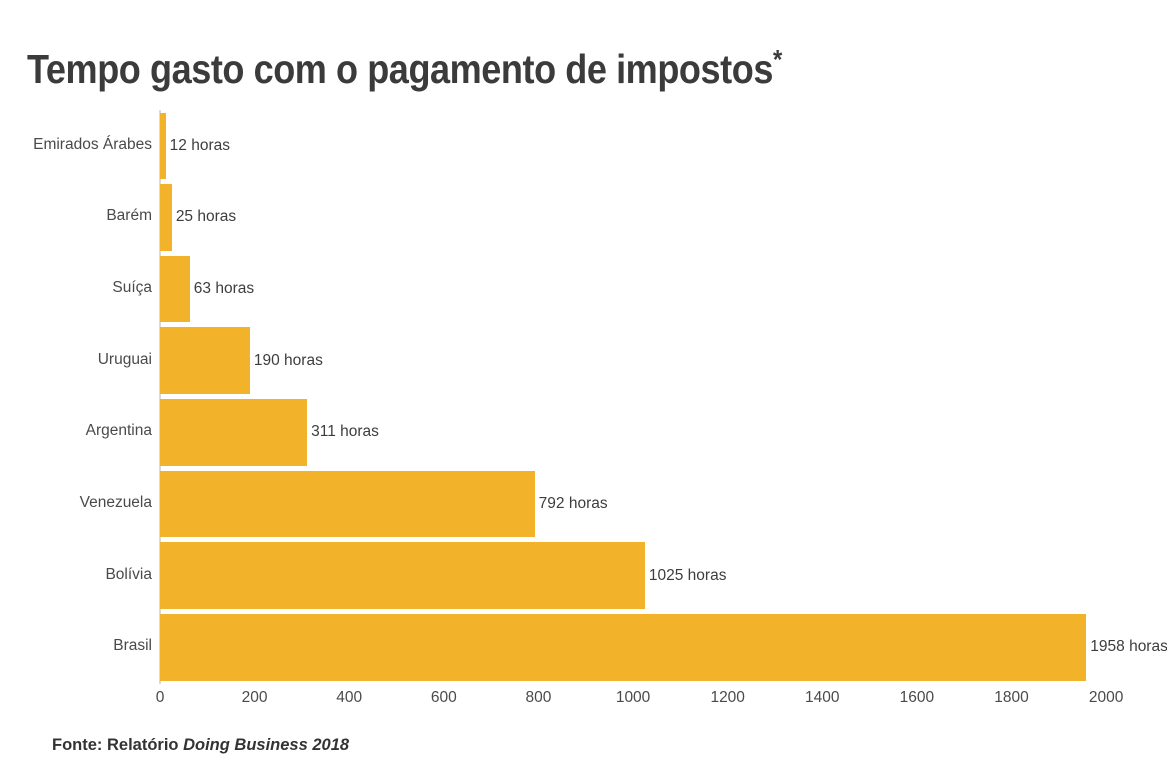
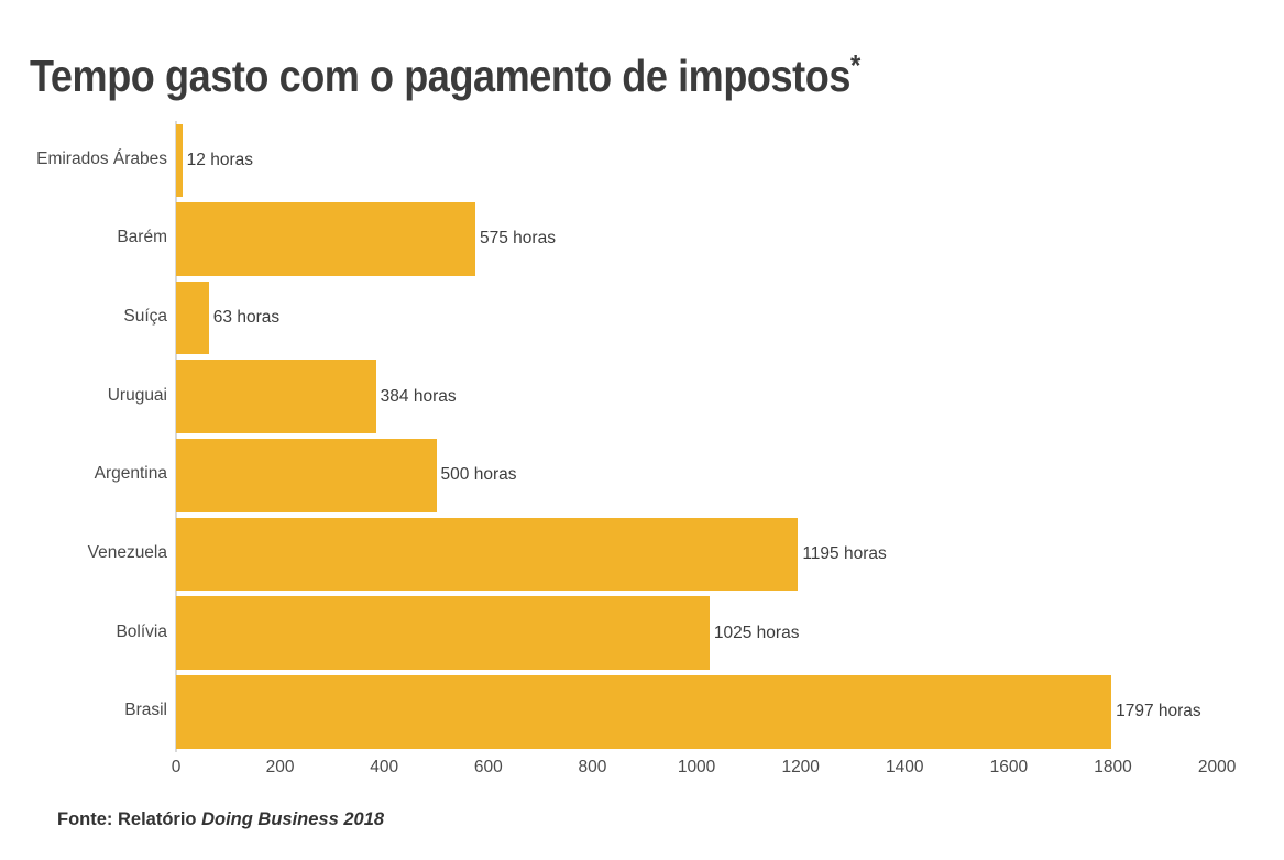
Barém: 25 -> 575
Uruguai: 190 -> 384
Argentina: 311 -> 500
Venezuela: 792 -> 1195
Brasil: 1958 -> 1797
